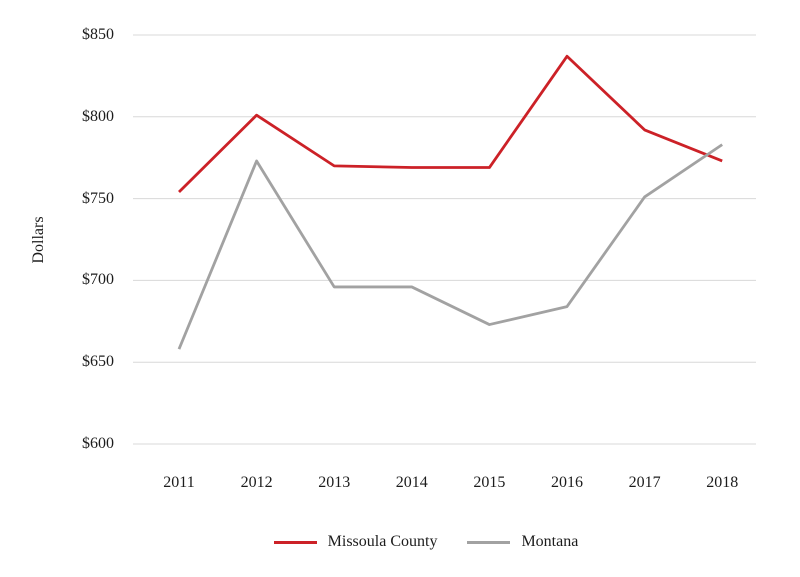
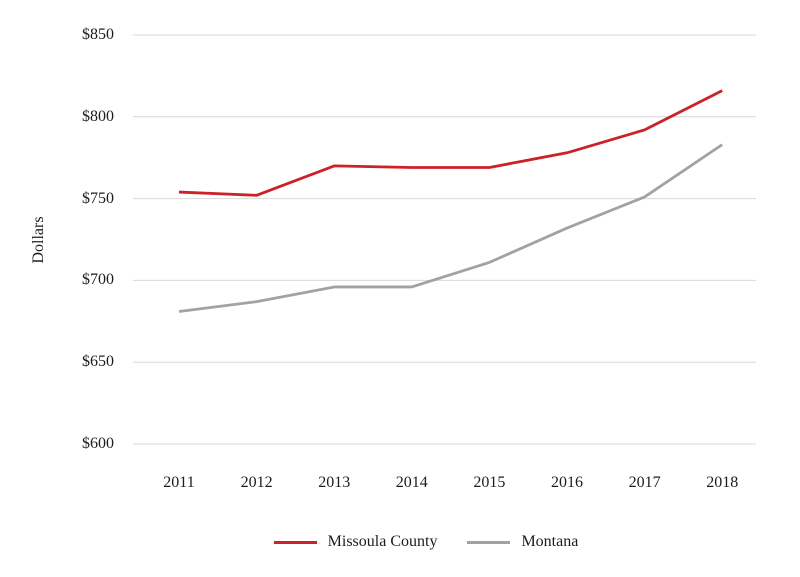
Montana/2011: $658 -> $681
Missoula County/2012: $801 -> $752
Montana/2012: $773 -> $687
Montana/2015: $673 -> $711
Missoula County/2016: $837 -> $778
Montana/2016: $684 -> $732
Missoula County/2018: $773 -> $816
